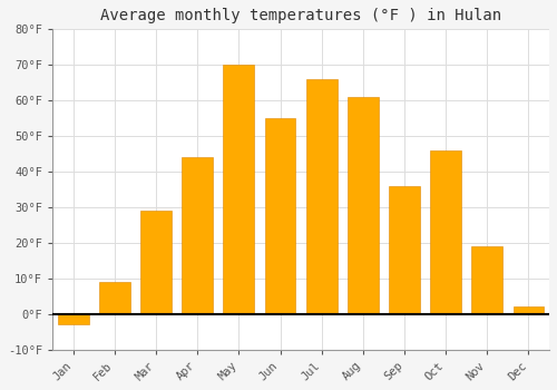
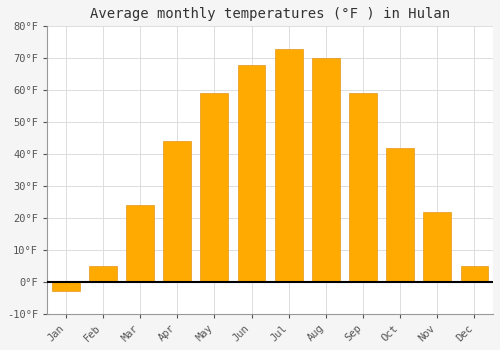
Feb: 9°F -> 5°F
Mar: 29°F -> 24°F
May: 70°F -> 59°F
Jun: 55°F -> 68°F
Jul: 66°F -> 73°F
Aug: 61°F -> 70°F
Sep: 36°F -> 59°F
Oct: 46°F -> 42°F
Nov: 19°F -> 22°F
Dec: 2°F -> 5°F
